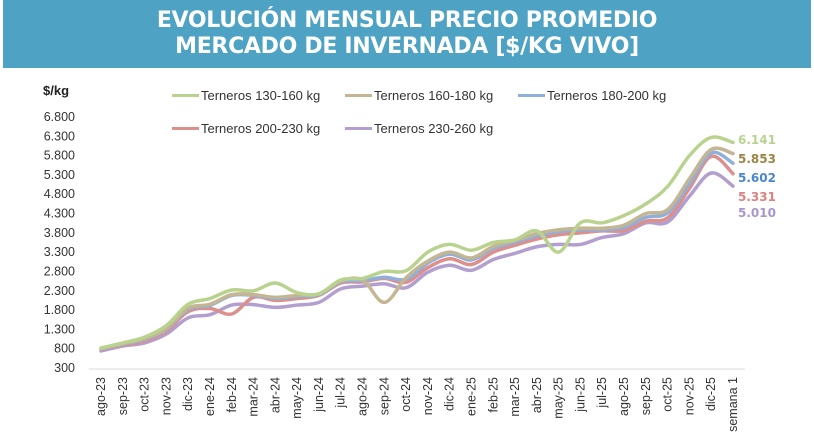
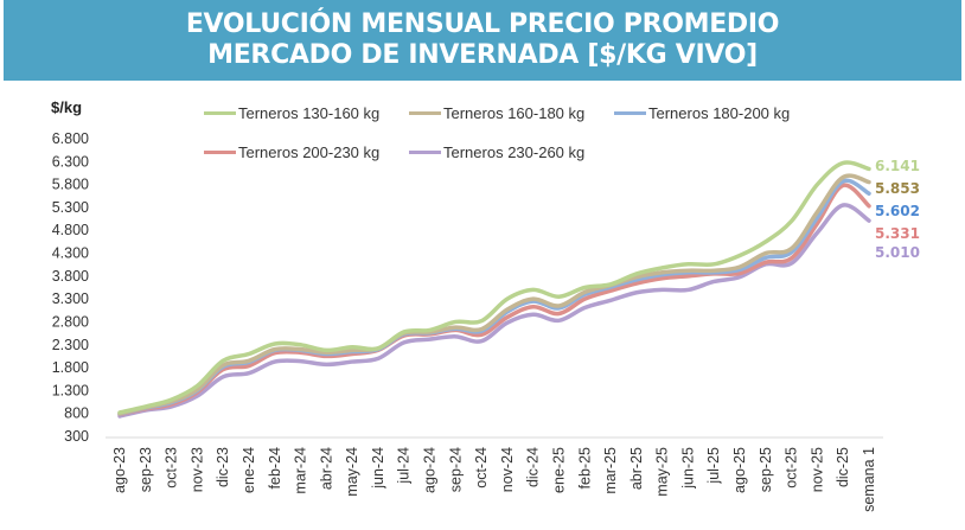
Terneros 200-230 kg/feb-24: 1700 -> 2100
Terneros 130-160 kg/abr-24: 2500 -> 2200
Terneros 160-180 kg/sep-24: 2000 -> 2700
Terneros 130-160 kg/may-25: 3300 -> 4000
